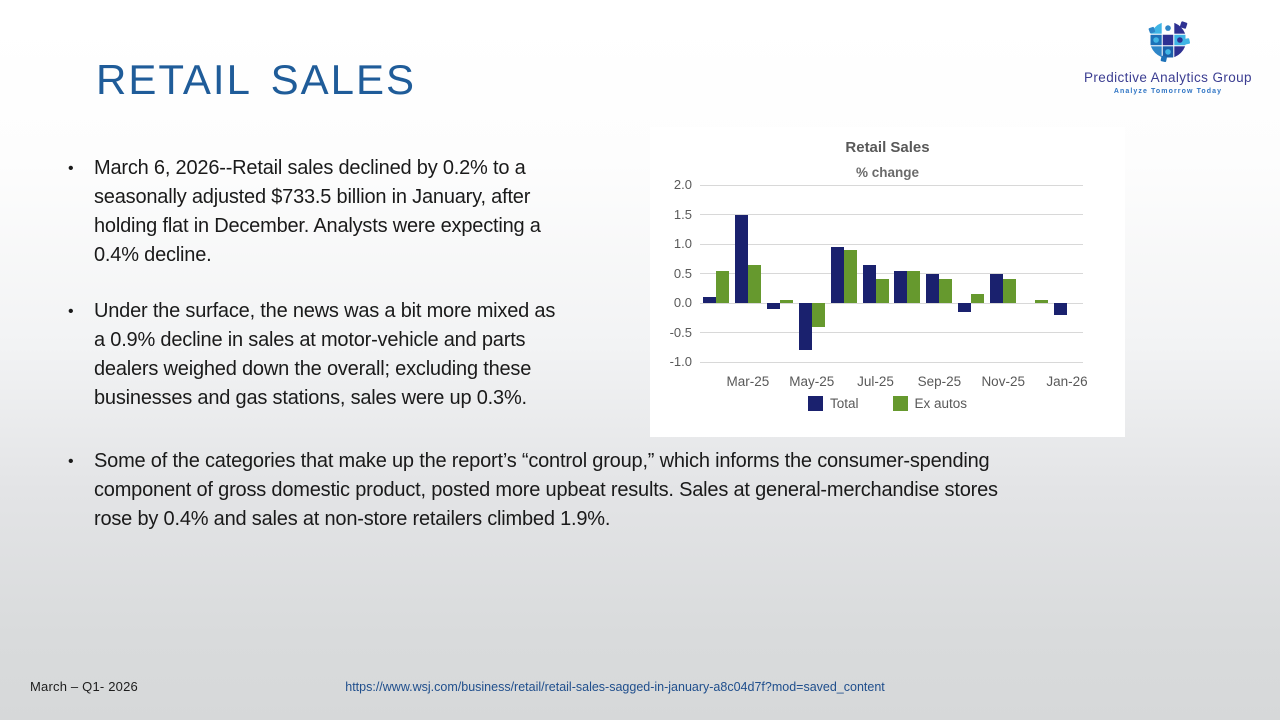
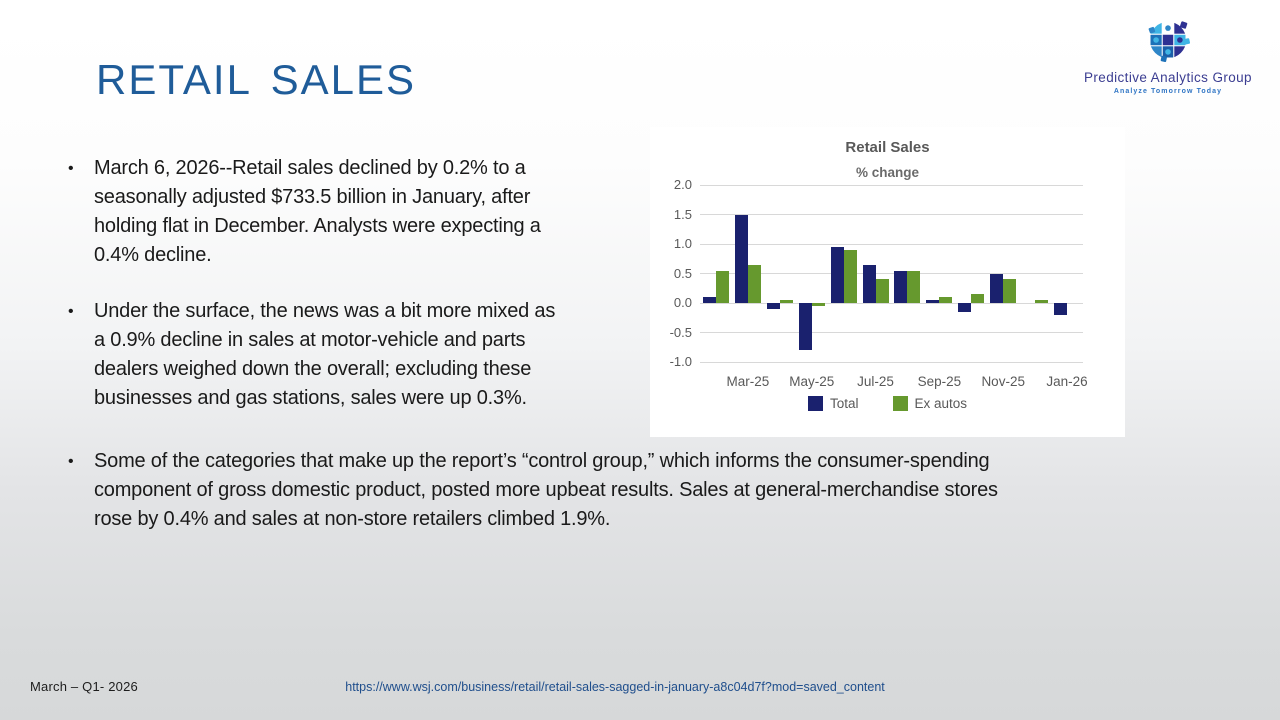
Ex autos/May-25: -0.4 -> -0.1
Total/Sep-25: 0.5 -> 0.1
Ex autos/Sep-25: 0.4 -> 0.1
